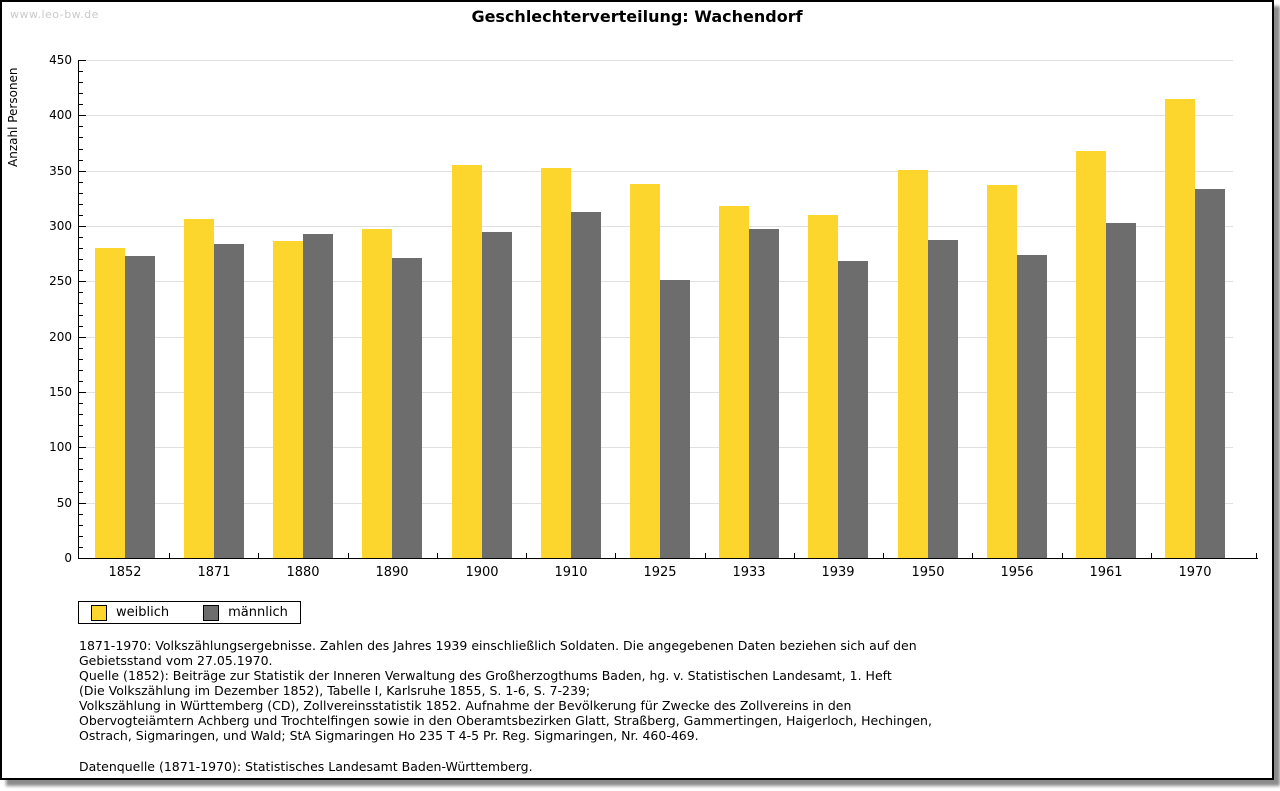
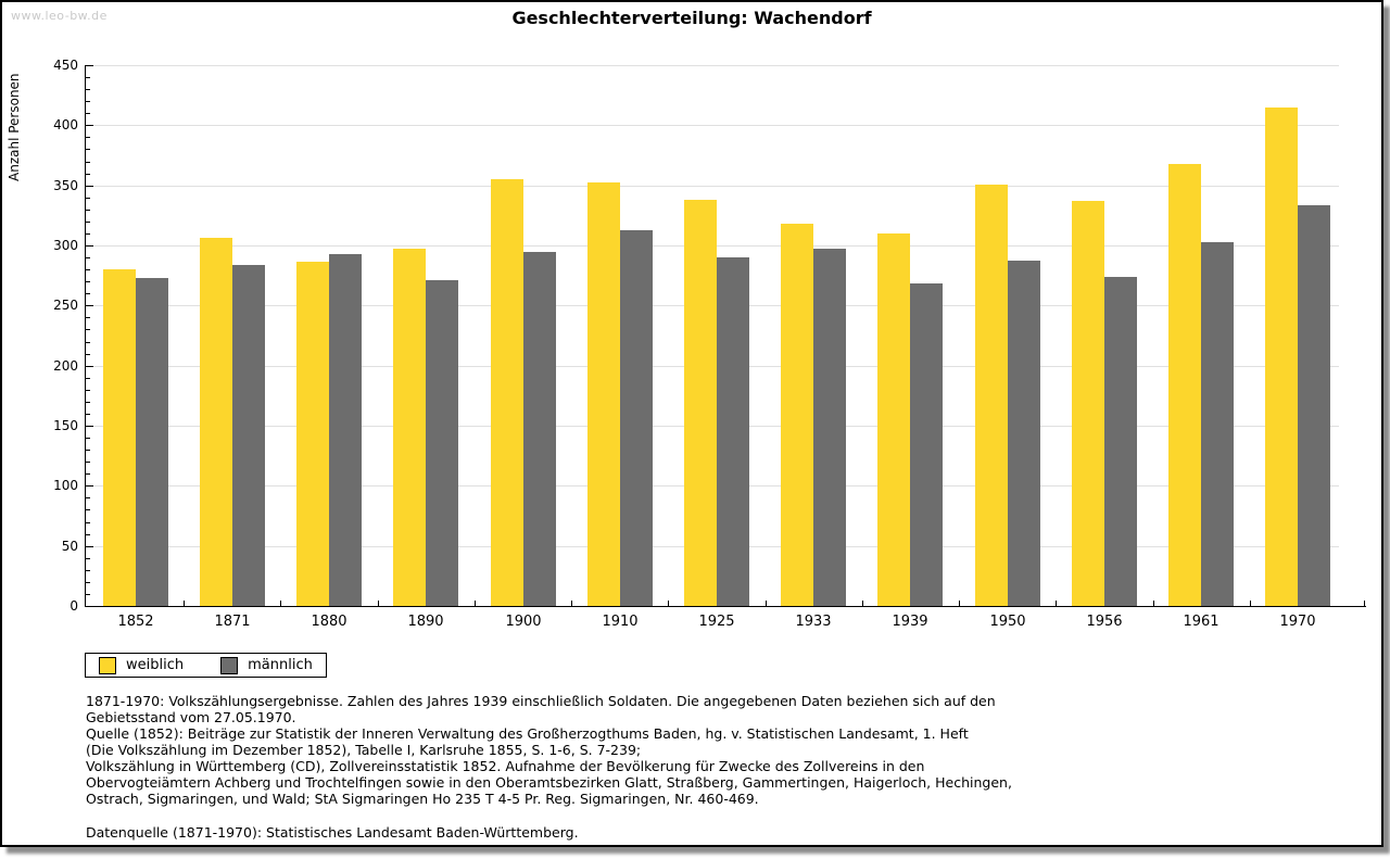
männlich/1925: 251 -> 290
